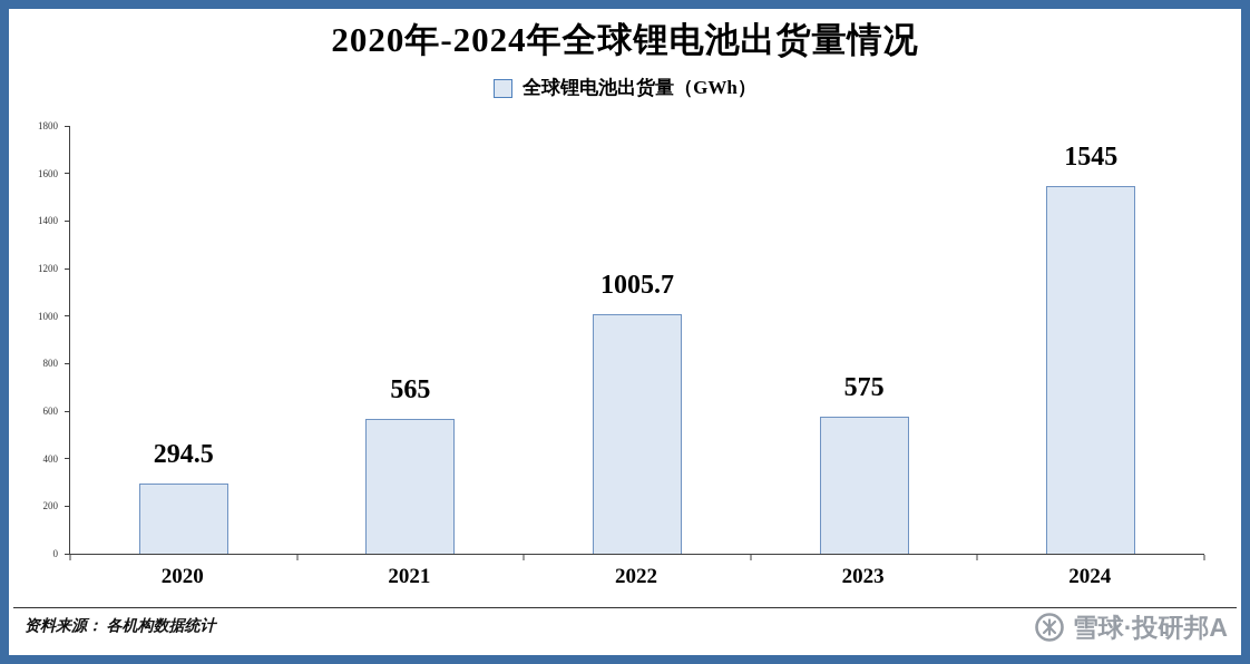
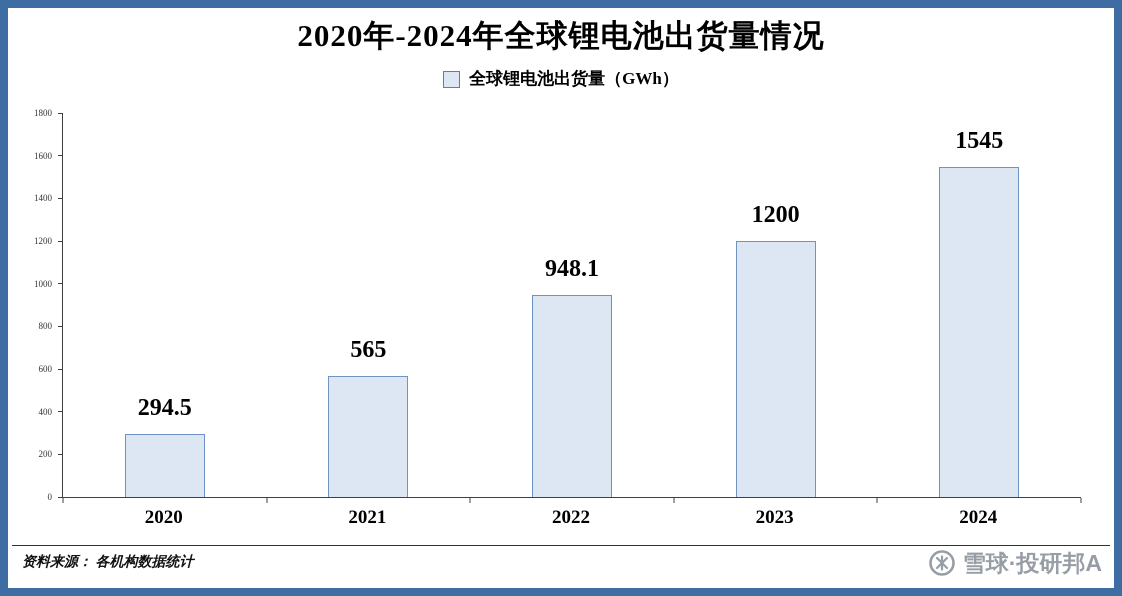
2022: 1005.7 -> 948.1
2023: 575 -> 1200
